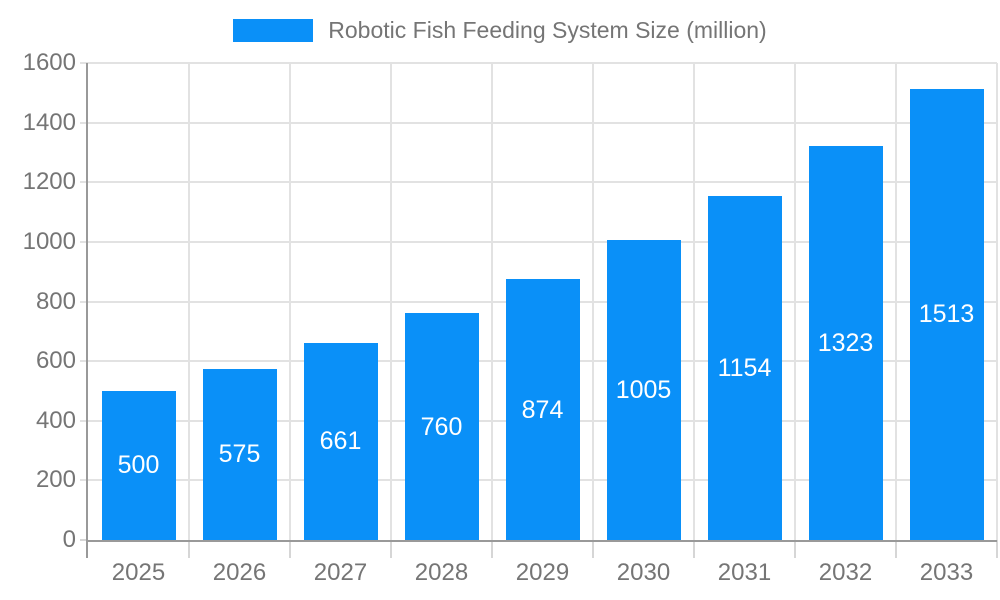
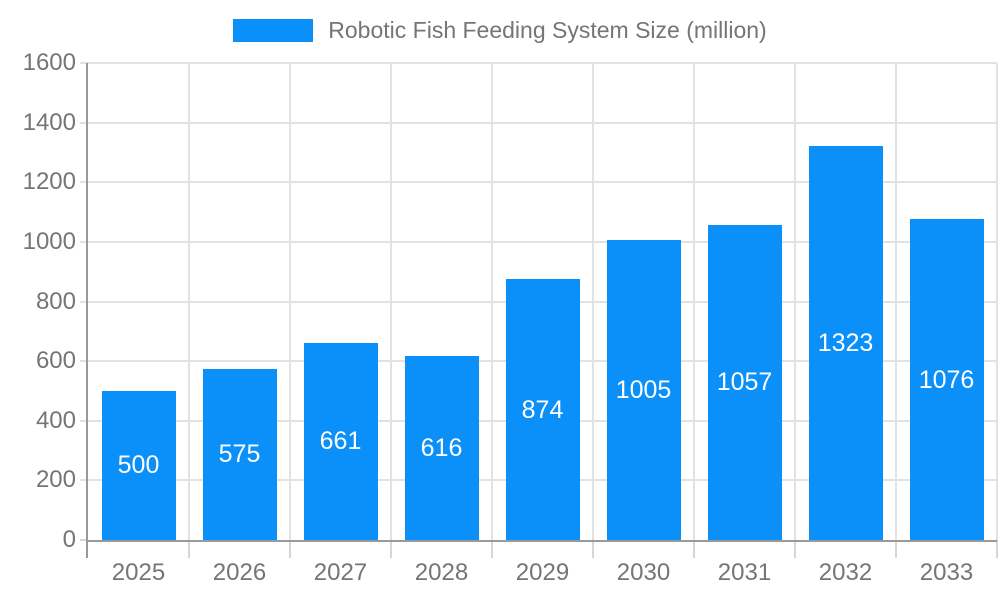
2028: 760 -> 616
2031: 1154 -> 1057
2033: 1513 -> 1076
